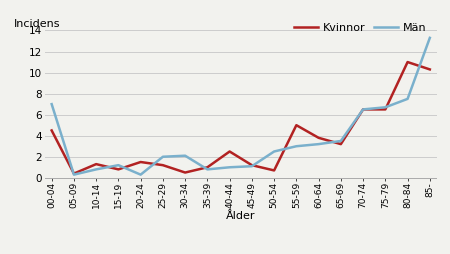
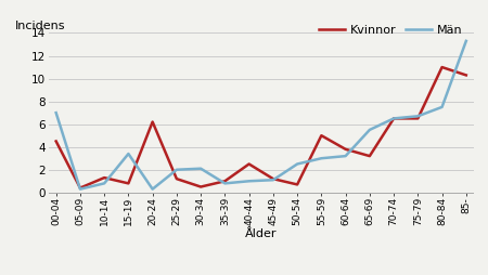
Män/15-19: 1.2 -> 3.4
Kvinnor/20-24: 1.5 -> 6.2
Män/65-69: 3.5 -> 5.5
